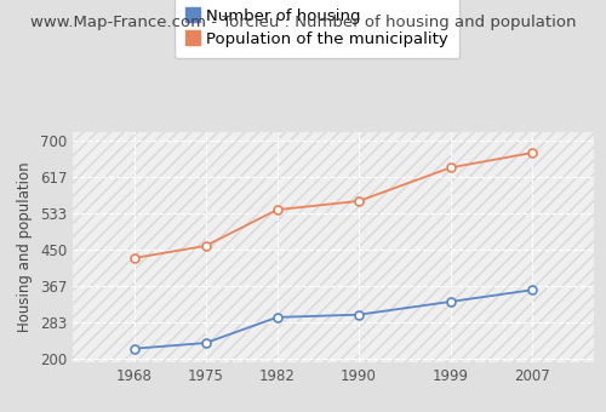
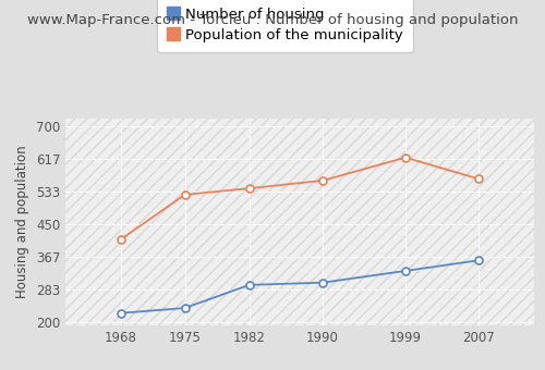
Population of the municipality/1968: 430 -> 410
Population of the municipality/1975: 458 -> 525
Population of the municipality/1999: 638 -> 620
Population of the municipality/2007: 672 -> 565
